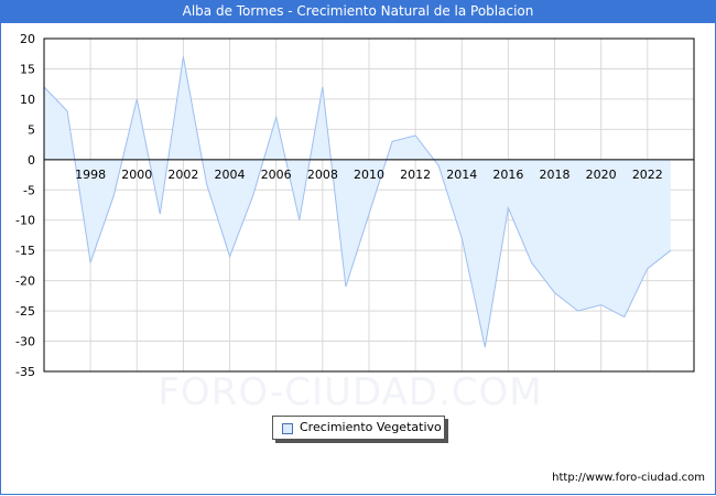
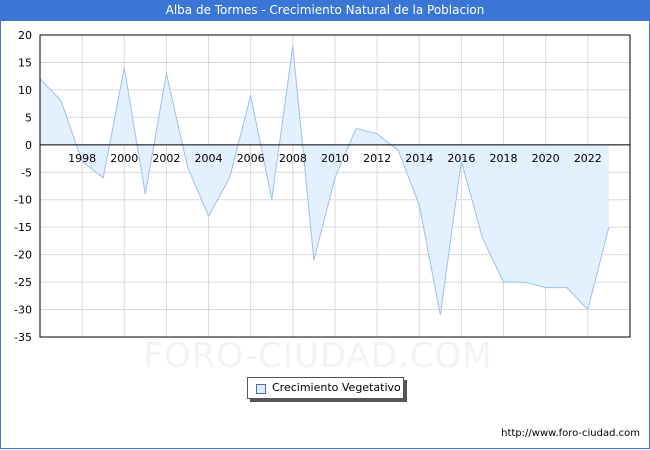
1998: -17 -> -3
2000: 10 -> 14
2002: 17 -> 13
2004: -16 -> -13
2006: 7 -> 9
2008: 12 -> 18
2010: -9 -> -6
2012: 4 -> 2
2014: -13 -> -11
2016: -8 -> -3
2018: -22 -> -25
2020: -24 -> -26
2022: -18 -> -30
